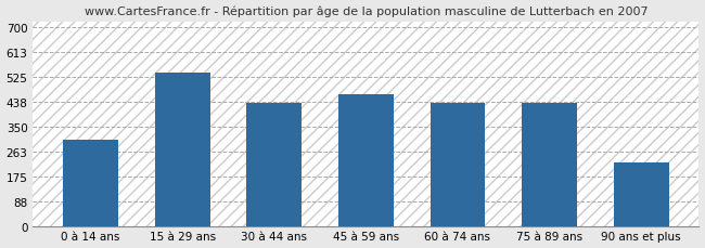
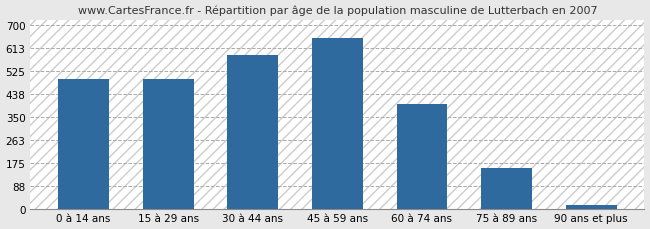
0 à 14 ans: 305 -> 493
15 à 29 ans: 540 -> 493
30 à 44 ans: 435 -> 588
45 à 59 ans: 465 -> 650
60 à 74 ans: 435 -> 400
75 à 89 ans: 435 -> 155
90 ans et plus: 225 -> 15
